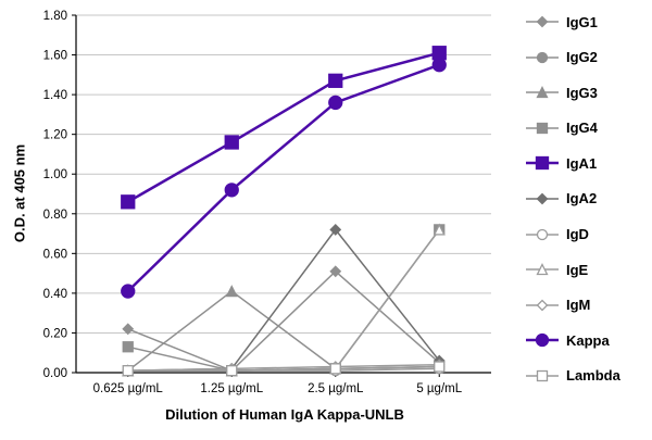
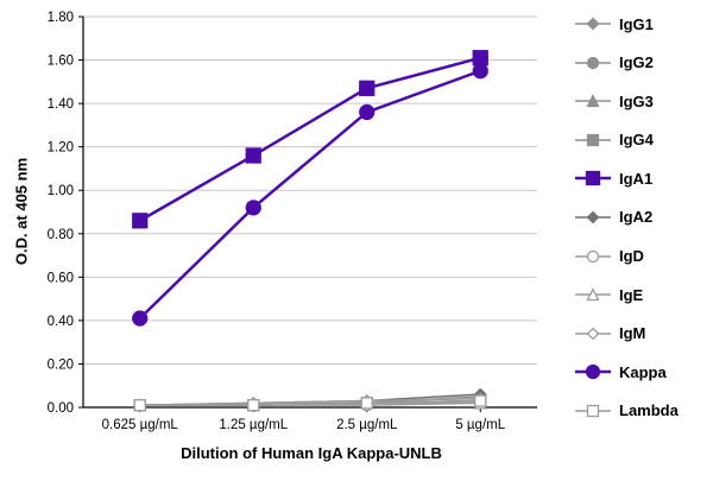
IgG1/0.625 µg/mL: 0.22 -> 0.01
IgG4/0.625 µg/mL: 0.13 -> 0.01
IgG3/1.25 µg/mL: 0.41 -> 0.01
IgG1/2.5 µg/mL: 0.51 -> 0.02
IgA2/2.5 µg/mL: 0.72 -> 0.03
IgG4/5 µg/mL: 0.72 -> 0.03
IgE/5 µg/mL: 0.72 -> 0.02
